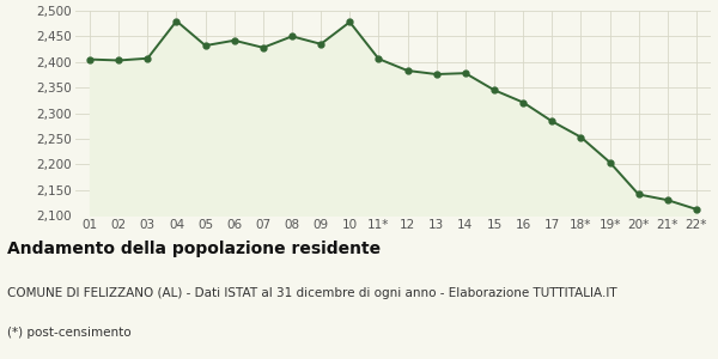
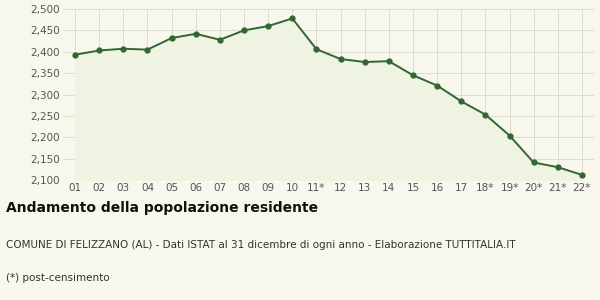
01: 2,405 -> 2,393
04: 2,480 -> 2,405
09: 2,435 -> 2,460
